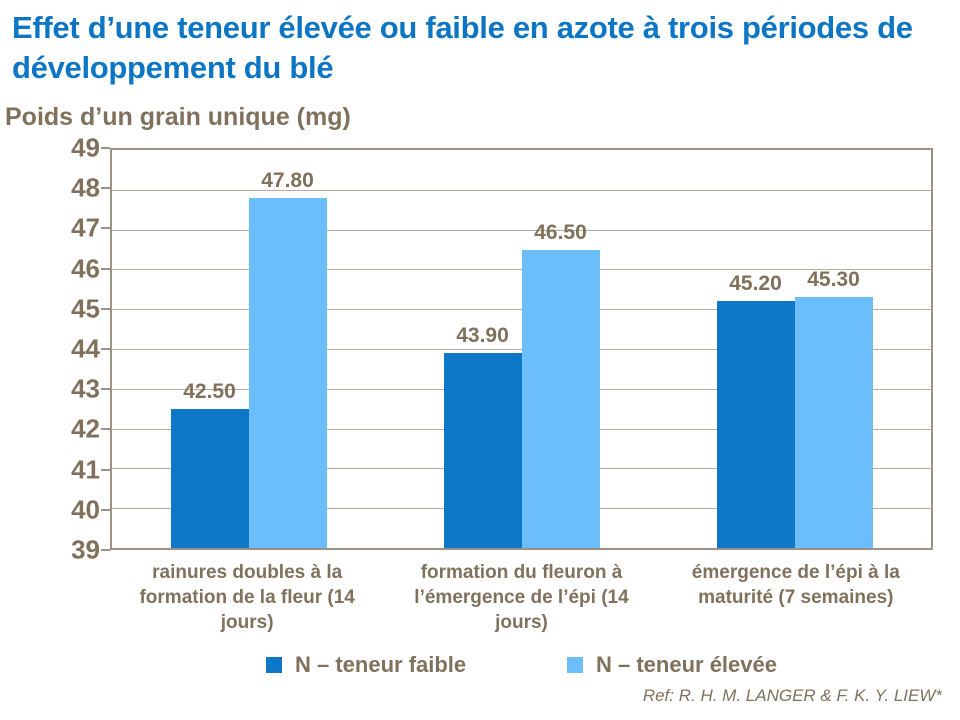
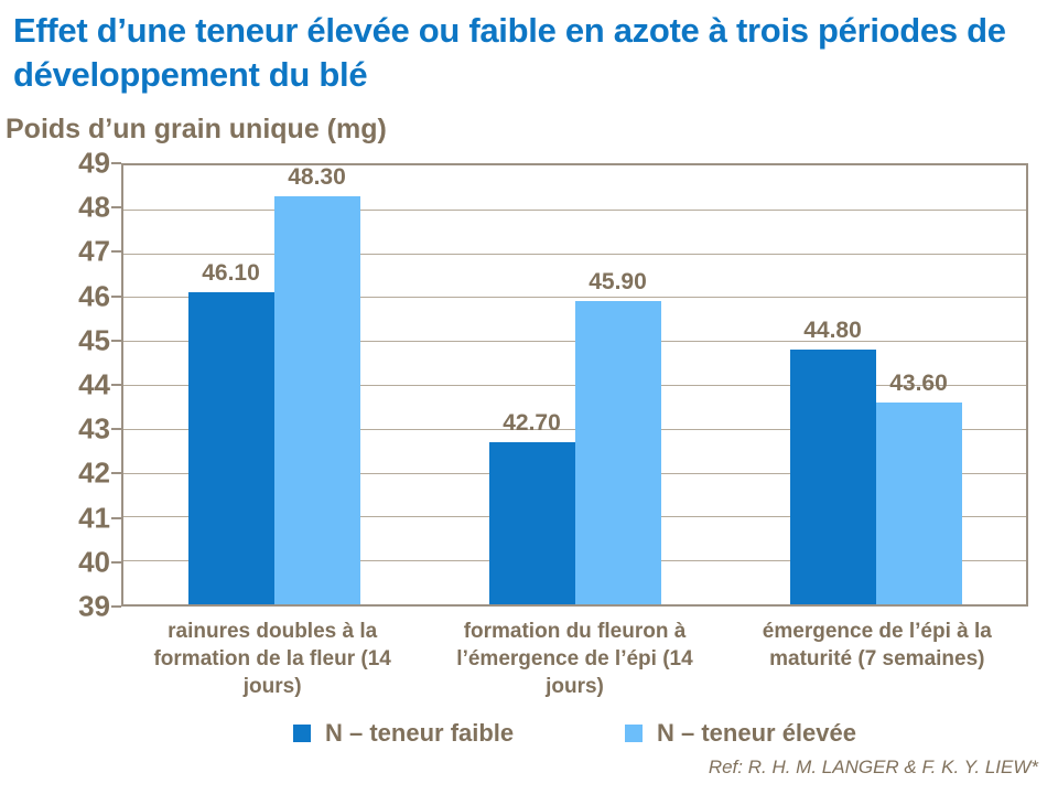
N – teneur faible/rainures doubles à la formation de la fleur (14 jours): 42.50 -> 46.10
N – teneur élevée/rainures doubles à la formation de la fleur (14 jours): 47.80 -> 48.30
N – teneur faible/formation du fleuron à l’émergence de l’épi (14 jours): 43.90 -> 42.70
N – teneur élevée/formation du fleuron à l’émergence de l’épi (14 jours): 46.50 -> 45.90
N – teneur faible/émergence de l’épi à la maturité (7 semaines): 45.20 -> 44.80
N – teneur élevée/émergence de l’épi à la maturité (7 semaines): 45.30 -> 43.60
